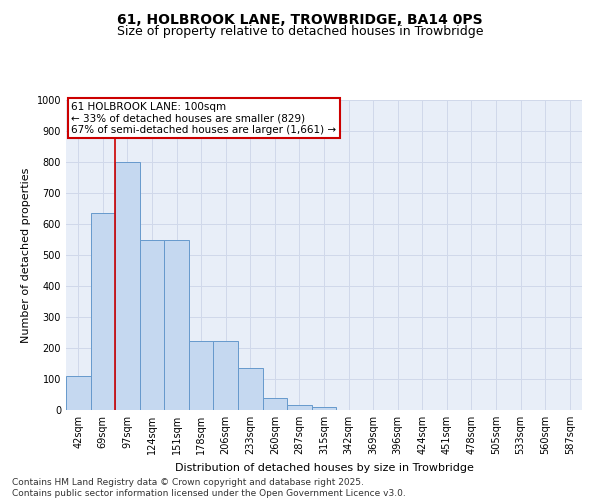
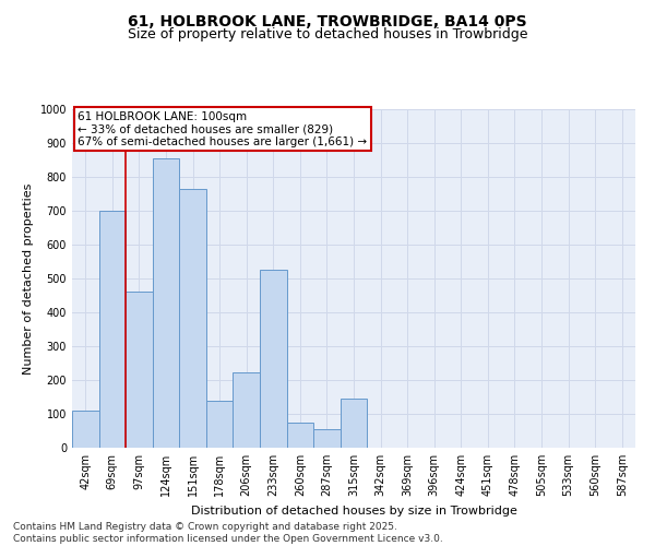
69sqm: 635 -> 700
97sqm: 800 -> 460
124sqm: 548 -> 855
151sqm: 548 -> 765
178sqm: 222 -> 140
233sqm: 135 -> 525
260sqm: 40 -> 75
287sqm: 15 -> 55
315sqm: 10 -> 145
